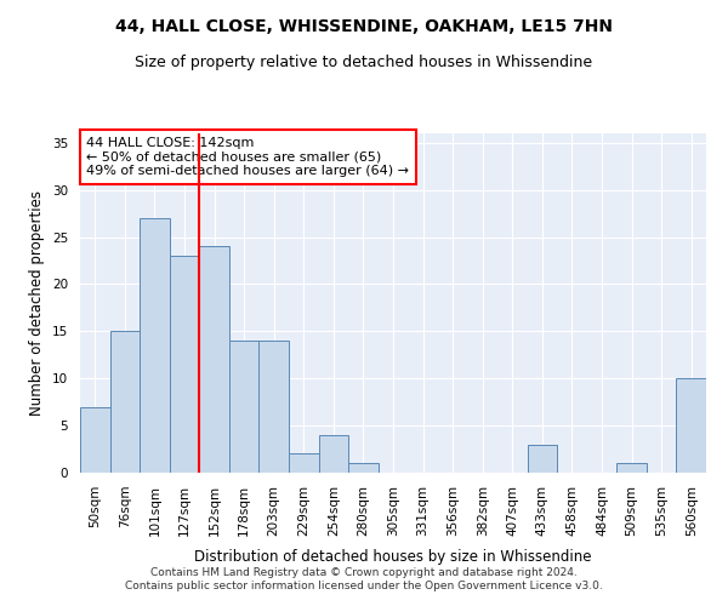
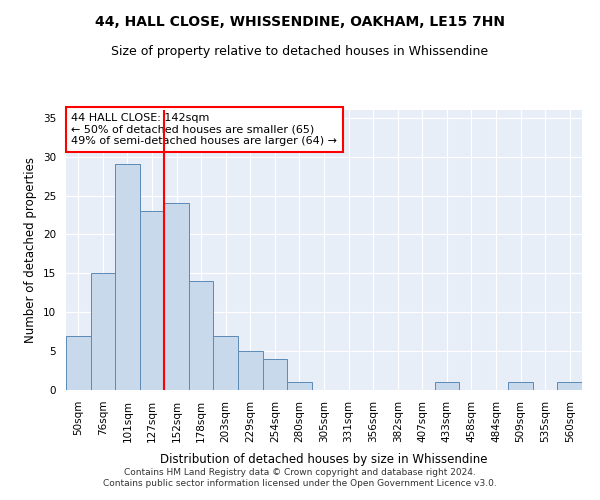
101sqm: 27 -> 29
203sqm: 14 -> 7
229sqm: 2 -> 5
433sqm: 3 -> 1
560sqm: 10 -> 1
